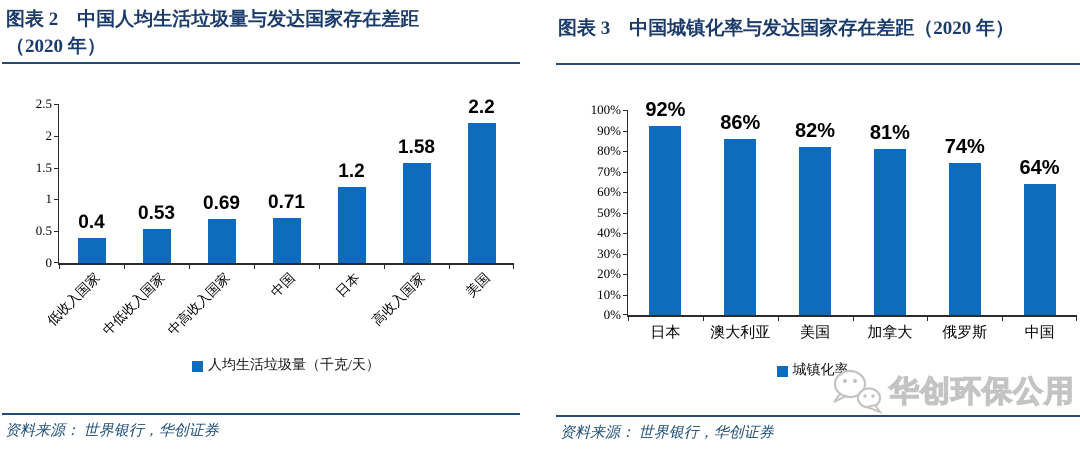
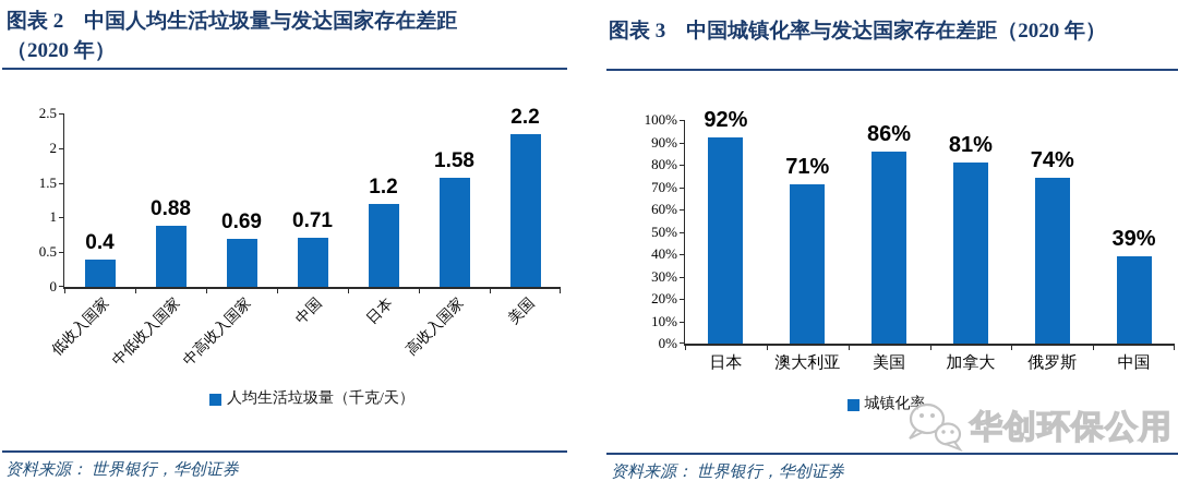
图表 2 中国人均生活垃圾量与发达国家存在差距（2020 年）/中低收入国家: 0.53 -> 0.88
图表 3 中国城镇化率与发达国家存在差距（2020 年）/澳大利亚: 86% -> 71%
图表 3 中国城镇化率与发达国家存在差距（2020 年）/美国: 82% -> 86%
图表 3 中国城镇化率与发达国家存在差距（2020 年）/中国: 64% -> 39%
